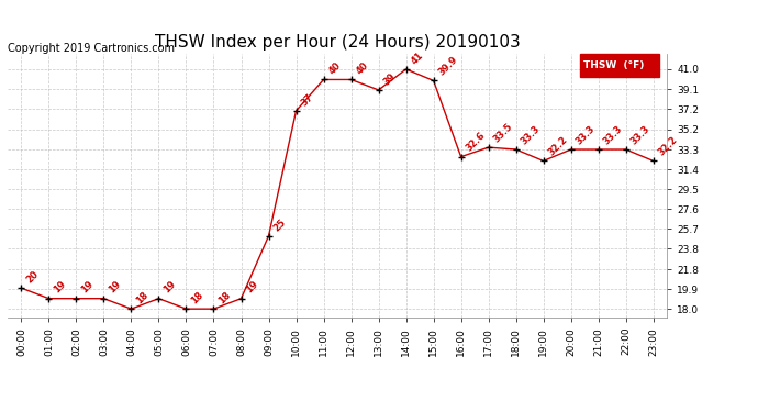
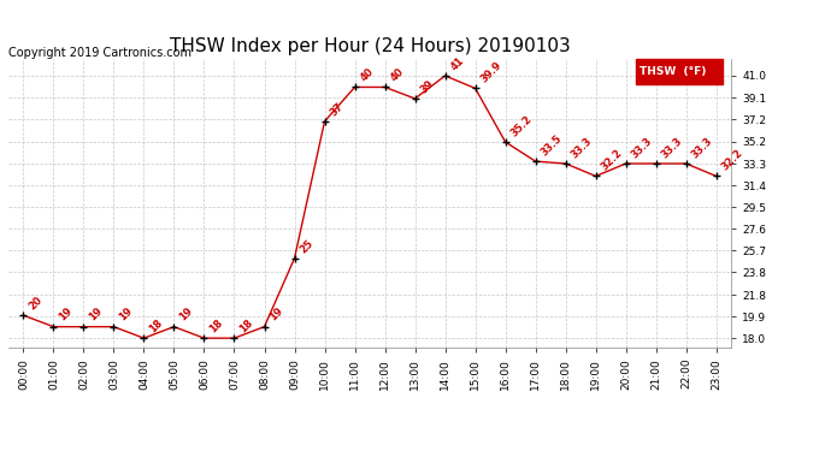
16:00: 32.6 -> 35.2
